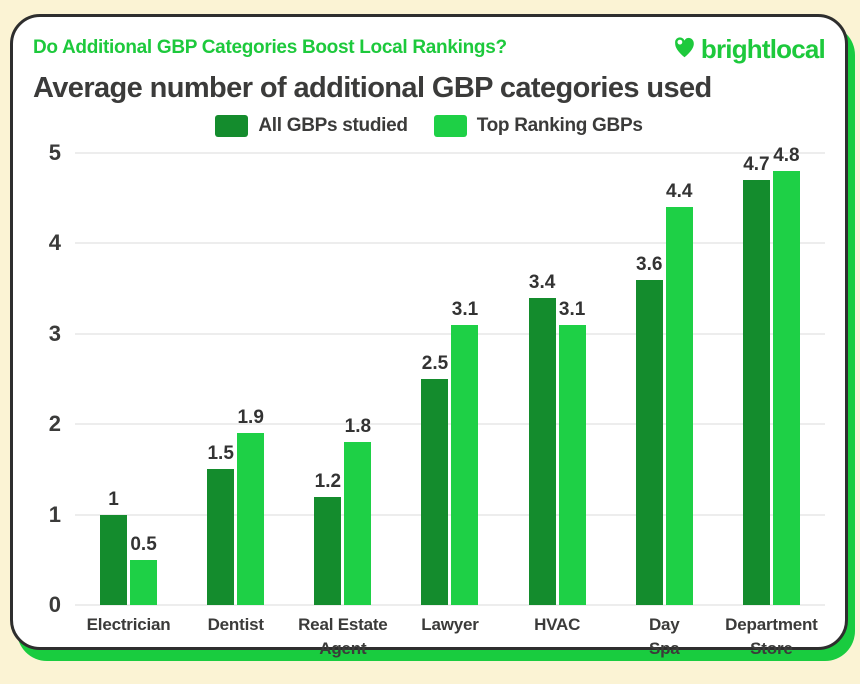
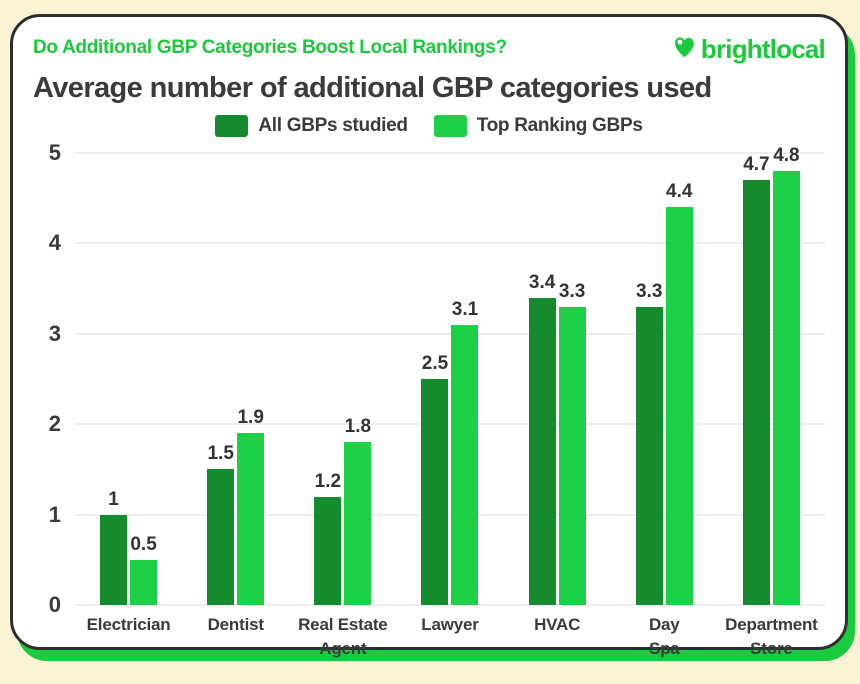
Top Ranking GBPs/HVAC: 3.1 -> 3.3
All GBPs studied/Day Spa: 3.6 -> 3.3
